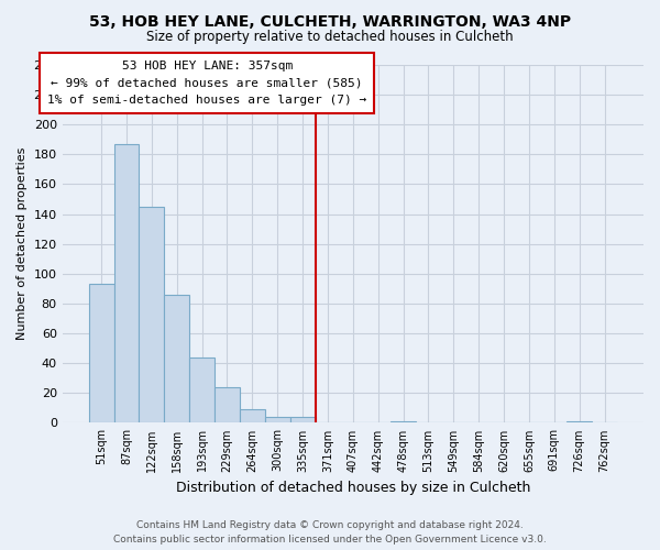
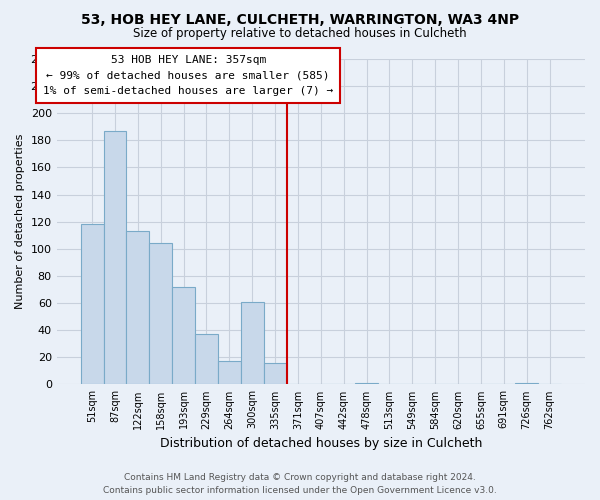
51sqm: 93 -> 118
122sqm: 145 -> 113
158sqm: 86 -> 104
193sqm: 44 -> 72
229sqm: 24 -> 37
264sqm: 9 -> 17
300sqm: 4 -> 61
335sqm: 4 -> 16
